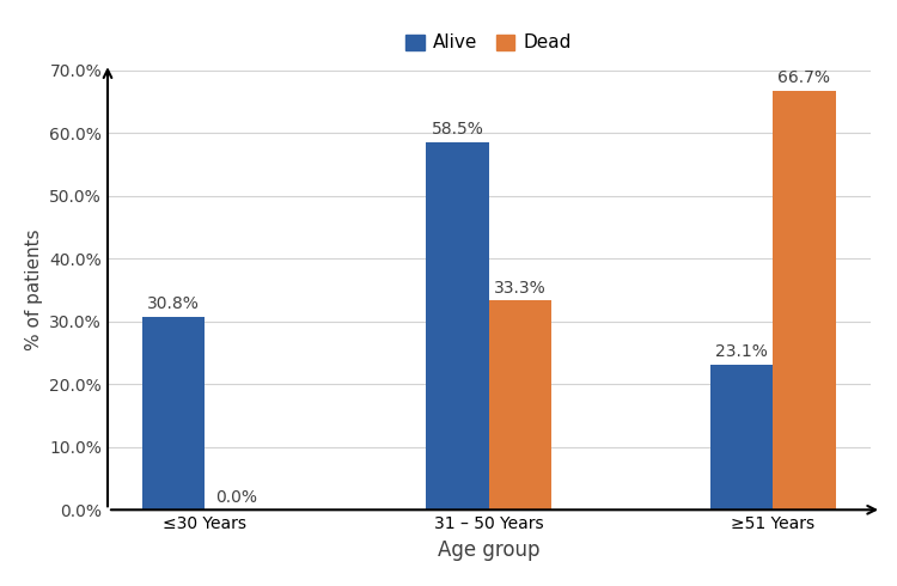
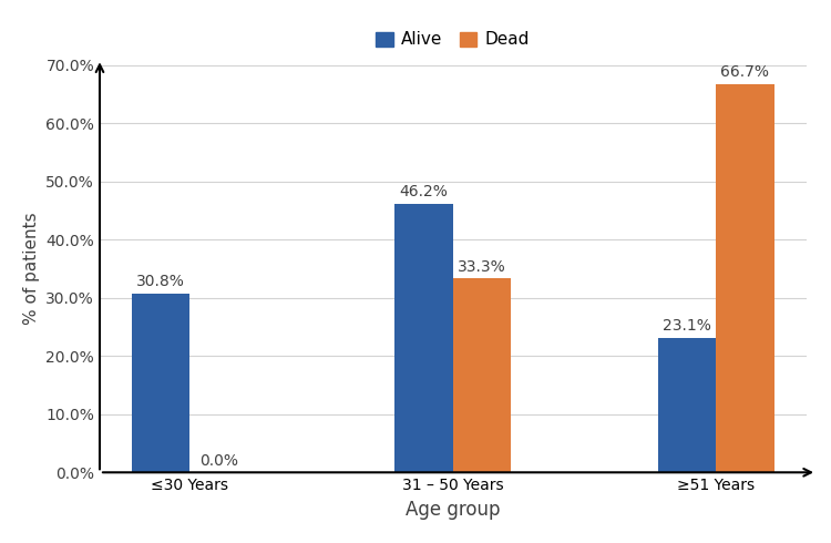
Alive/31 – 50 Years: 58.5% -> 46.2%
